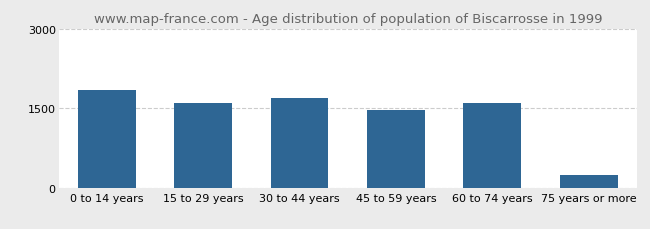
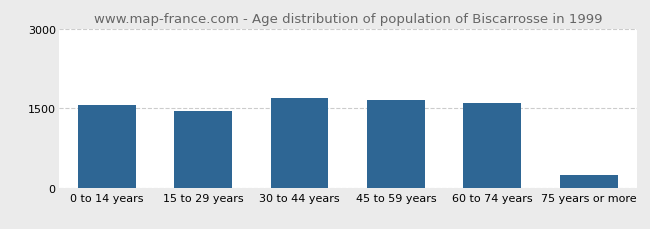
0 to 14 years: 1840 -> 1560
15 to 29 years: 1600 -> 1450
45 to 59 years: 1460 -> 1660
